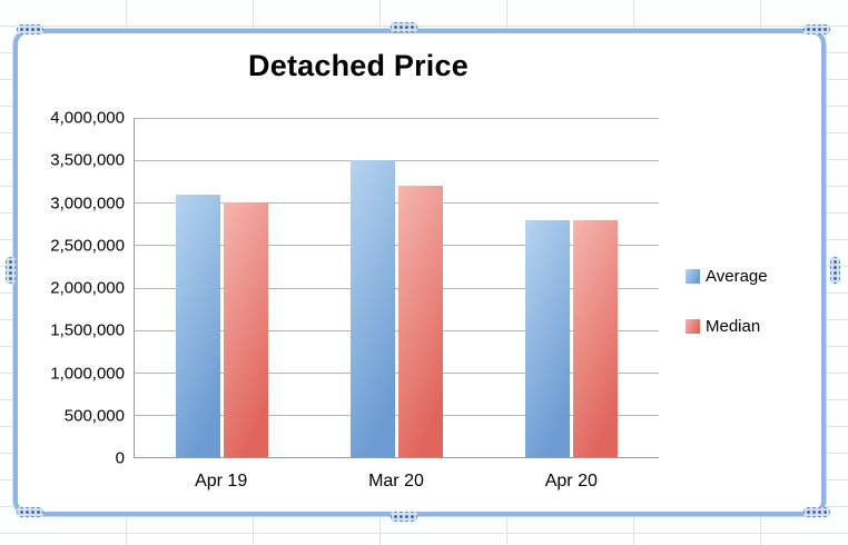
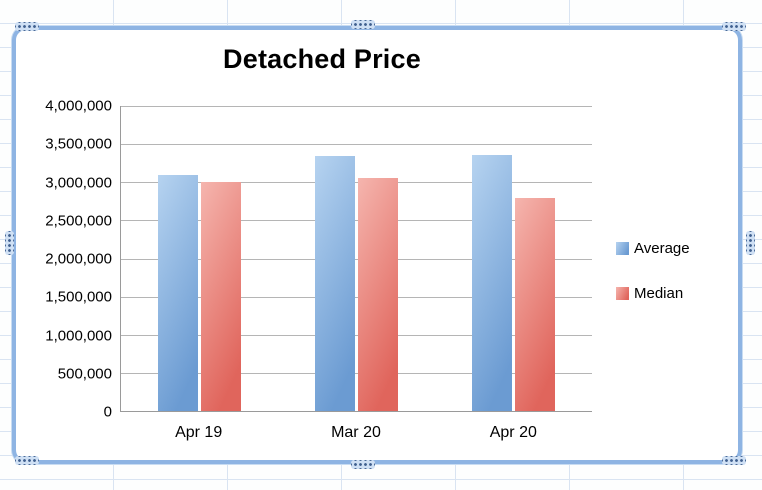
Average/Mar 20: 3500000 -> 3400000
Median/Mar 20: 3200000 -> 3000000
Average/Apr 20: 2800000 -> 3400000
